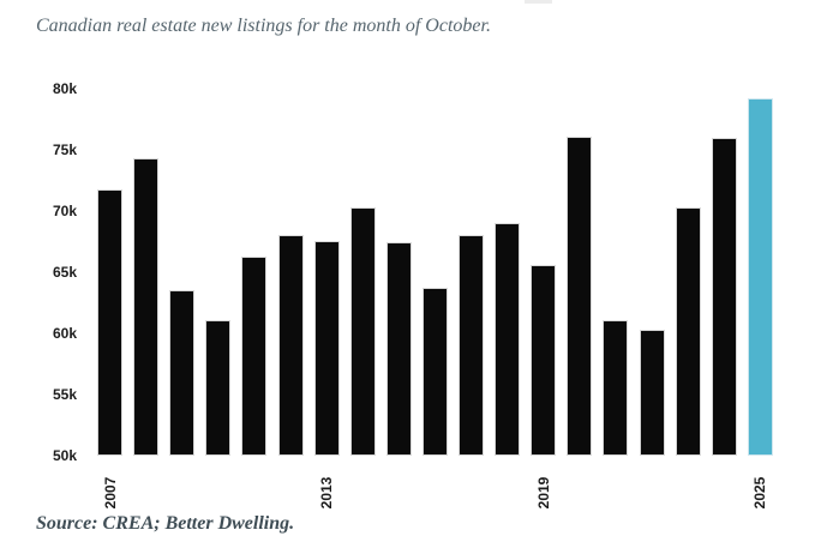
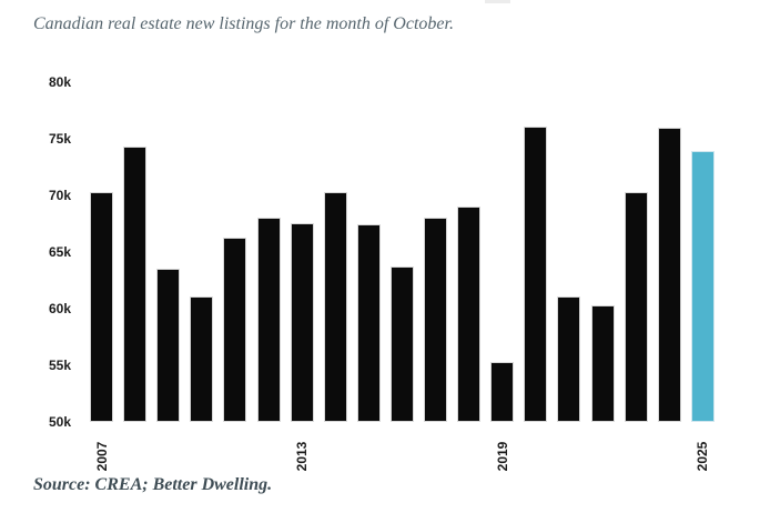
2007: 71.8k -> 70.3k
2019: 65.6k -> 55.3k
2025: 79.3k -> 74.0k
